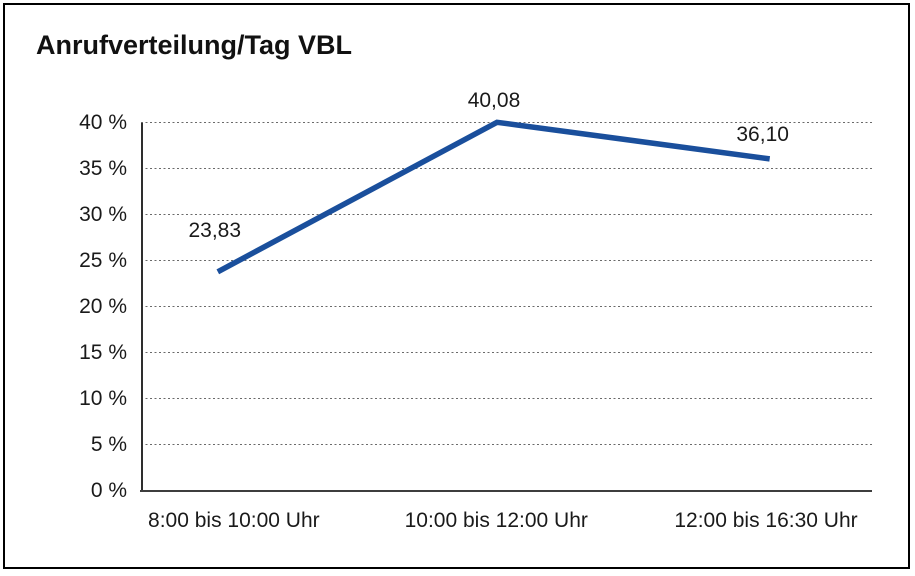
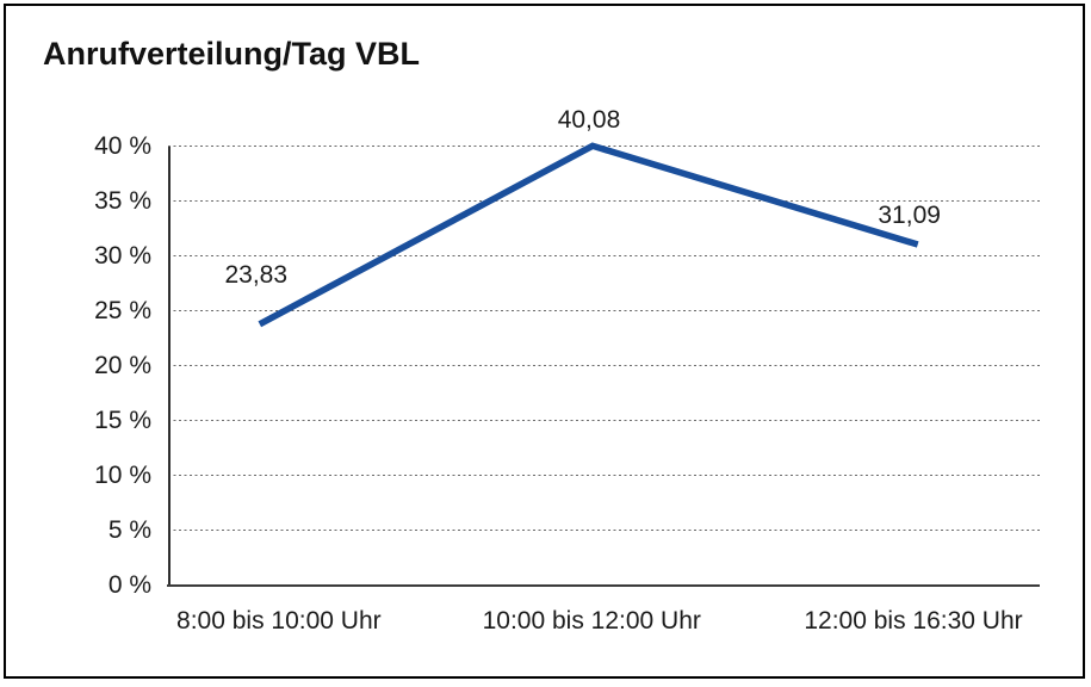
12:00 bis 16:30 Uhr: 36,10 -> 31,09
